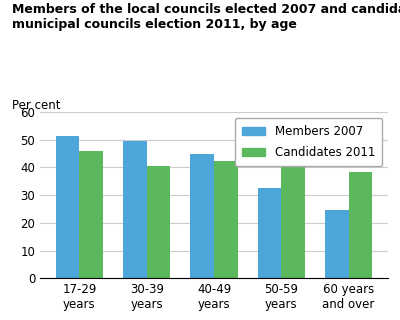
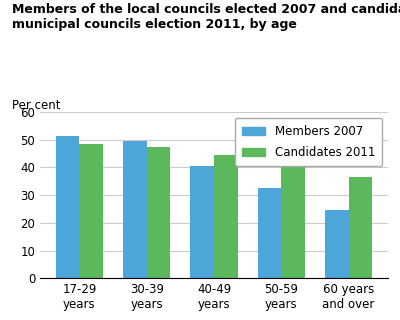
Candidates 2011/17-29 years: 46.0 -> 48.5
Candidates 2011/30-39 years: 40.5 -> 47.5
Members 2007/40-49 years: 45.0 -> 40.5
Candidates 2011/40-49 years: 42.5 -> 44.5
Candidates 2011/60 years and over: 38.5 -> 36.5
